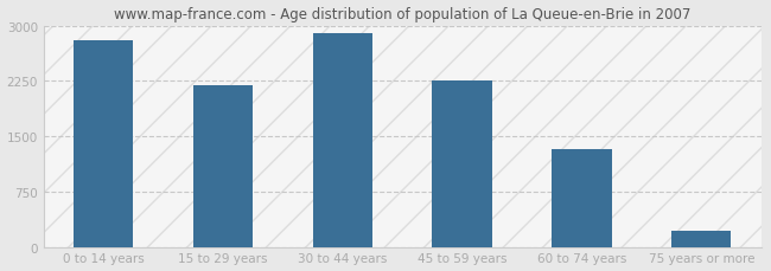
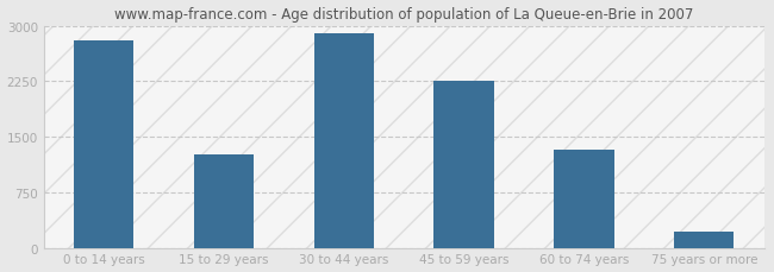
15 to 29 years: 2190 -> 1260
